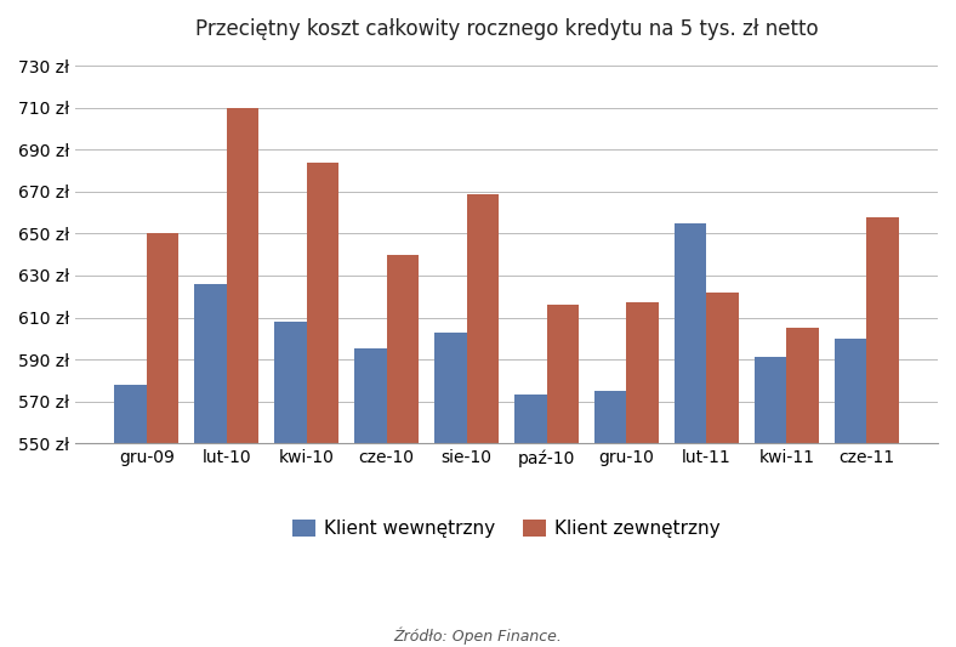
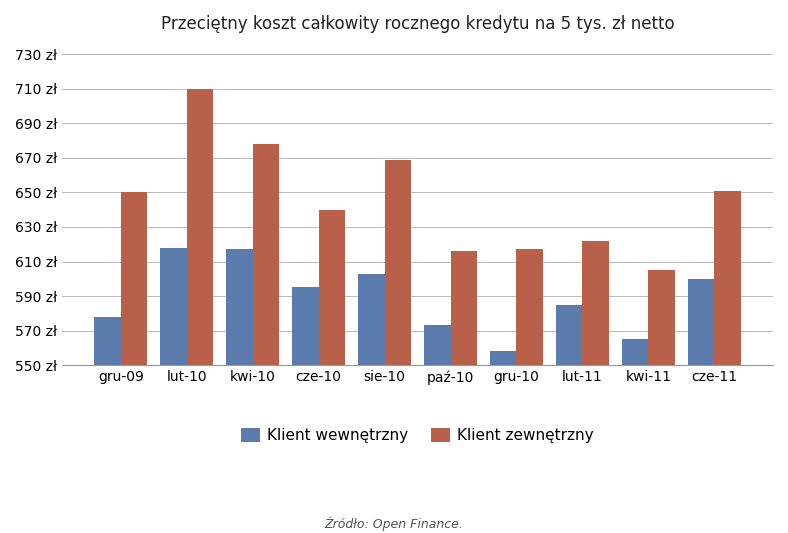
Klient wewnętrzny/lut-10: 626 zł -> 618 zł
Klient wewnętrzny/kwi-10: 608 zł -> 617 zł
Klient zewnętrzny/kwi-10: 684 zł -> 678 zł
Klient wewnętrzny/gru-10: 575 zł -> 558 zł
Klient wewnętrzny/lut-11: 655 zł -> 585 zł
Klient wewnętrzny/kwi-11: 591 zł -> 565 zł
Klient zewnętrzny/cze-11: 658 zł -> 651 zł
